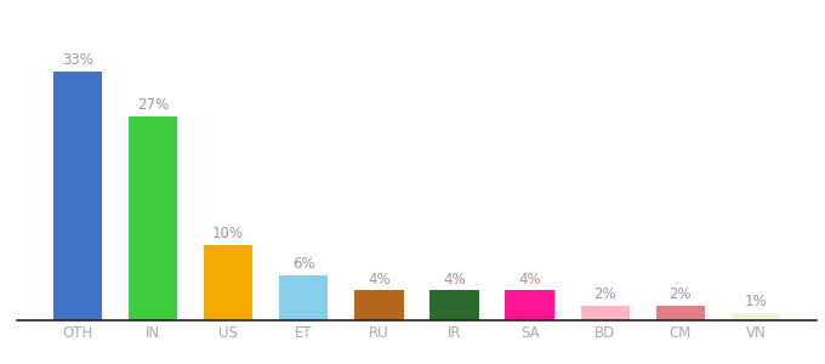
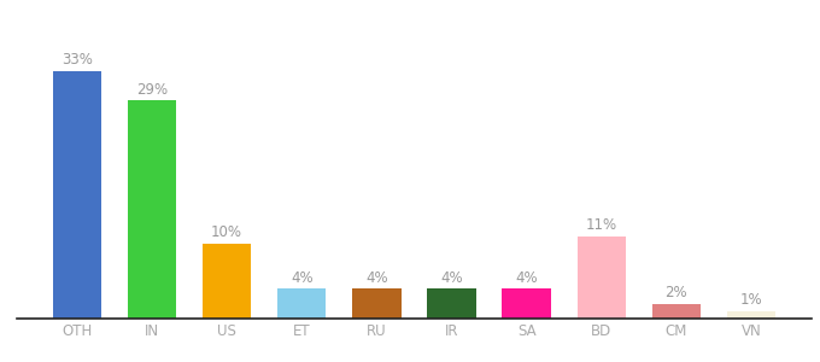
IN: 27% -> 29%
ET: 6% -> 4%
BD: 2% -> 11%
